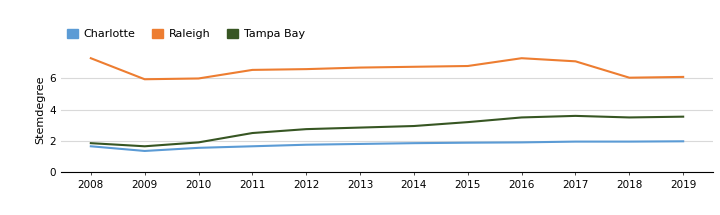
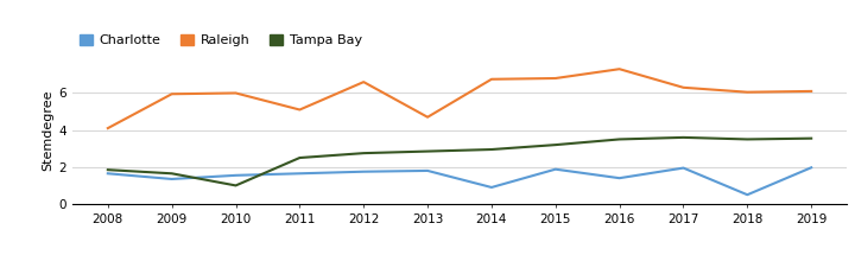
Raleigh/2008: 7.3 -> 4.1
Tampa Bay/2010: 1.9 -> 1.0
Raleigh/2011: 6.5 -> 5.1
Raleigh/2013: 6.7 -> 4.7
Charlotte/2014: 1.9 -> 0.9
Charlotte/2016: 1.9 -> 1.4
Raleigh/2017: 7.1 -> 6.3
Charlotte/2018: 1.9 -> 0.5
